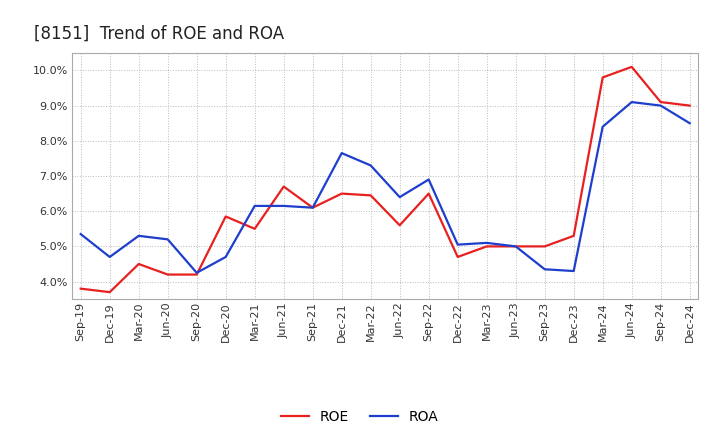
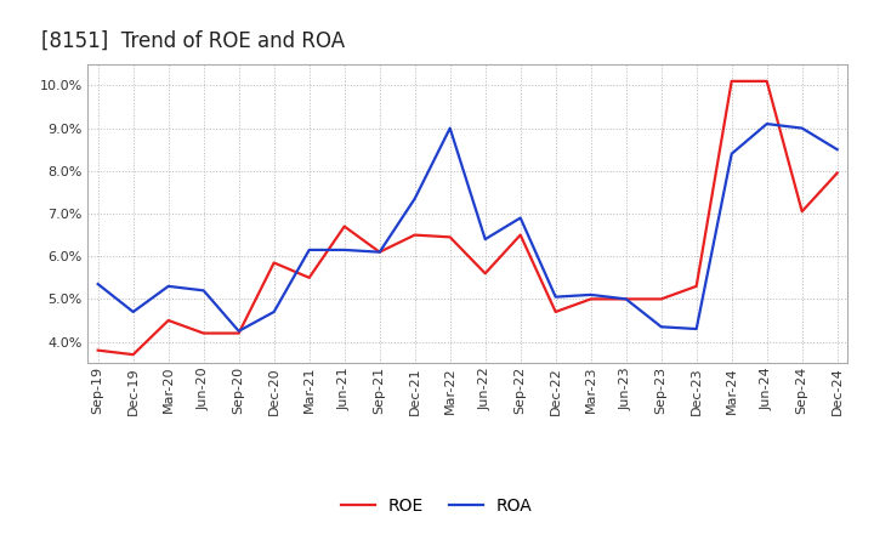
ROA/Dec-21: 7.65% -> 7.35%
ROA/Mar-22: 7.30% -> 9.00%
ROE/Mar-24: 9.80% -> 10.10%
ROE/Sep-24: 9.10% -> 7.05%
ROE/Dec-24: 9.00% -> 7.95%
